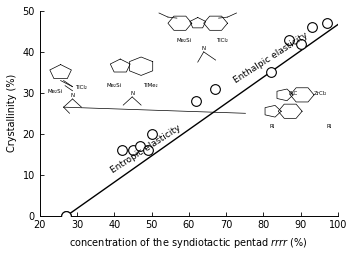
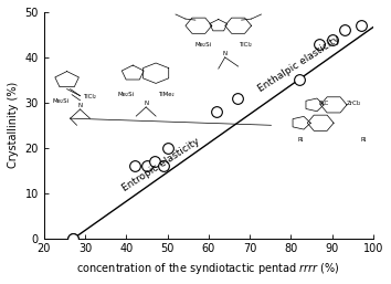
90: 42 -> 44
